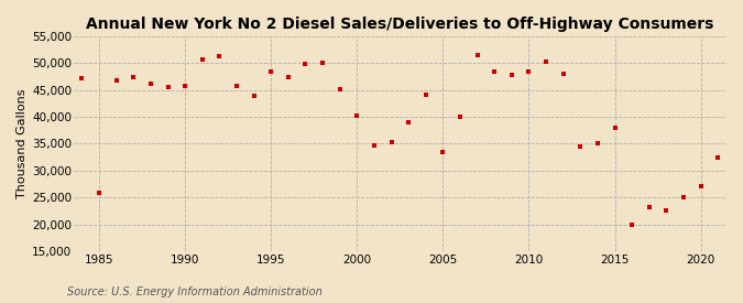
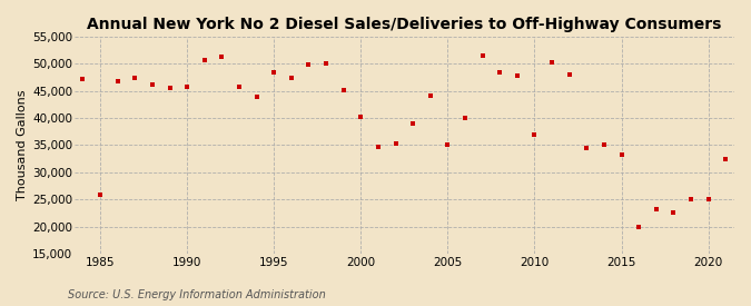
2005: 33,500 -> 35,100
2010: 48,500 -> 37,000
2015: 38,000 -> 33,200
2020: 27,000 -> 25,000
